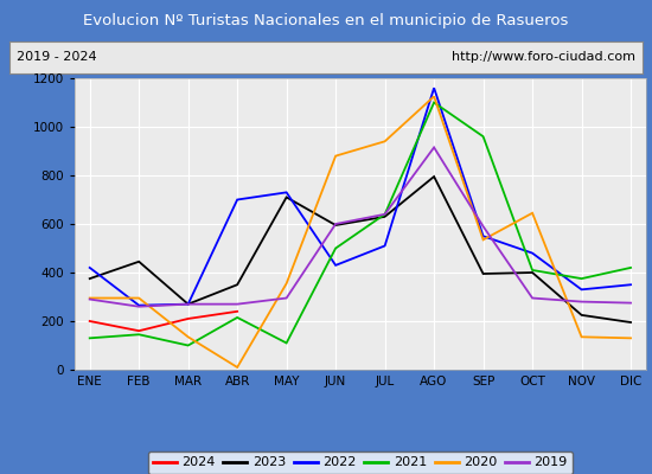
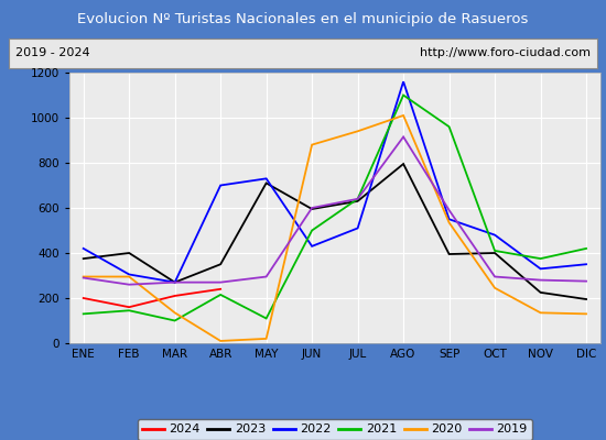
2023/FEB: 445 -> 400
2022/FEB: 265 -> 305
2020/MAY: 355 -> 20
2020/AGO: 1125 -> 1010
2020/OCT: 645 -> 245
